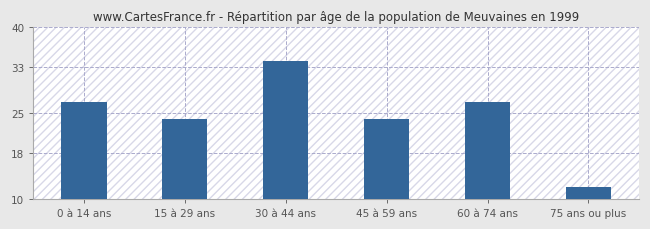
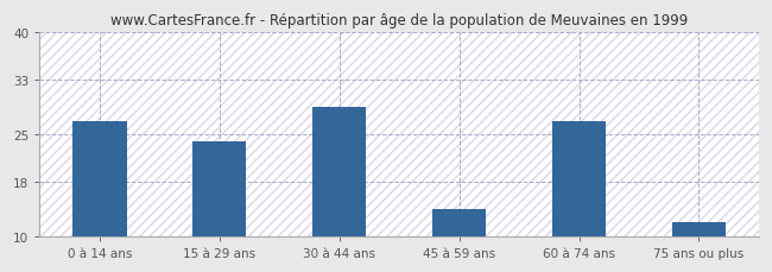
30 à 44 ans: 34 -> 29
45 à 59 ans: 24 -> 14
